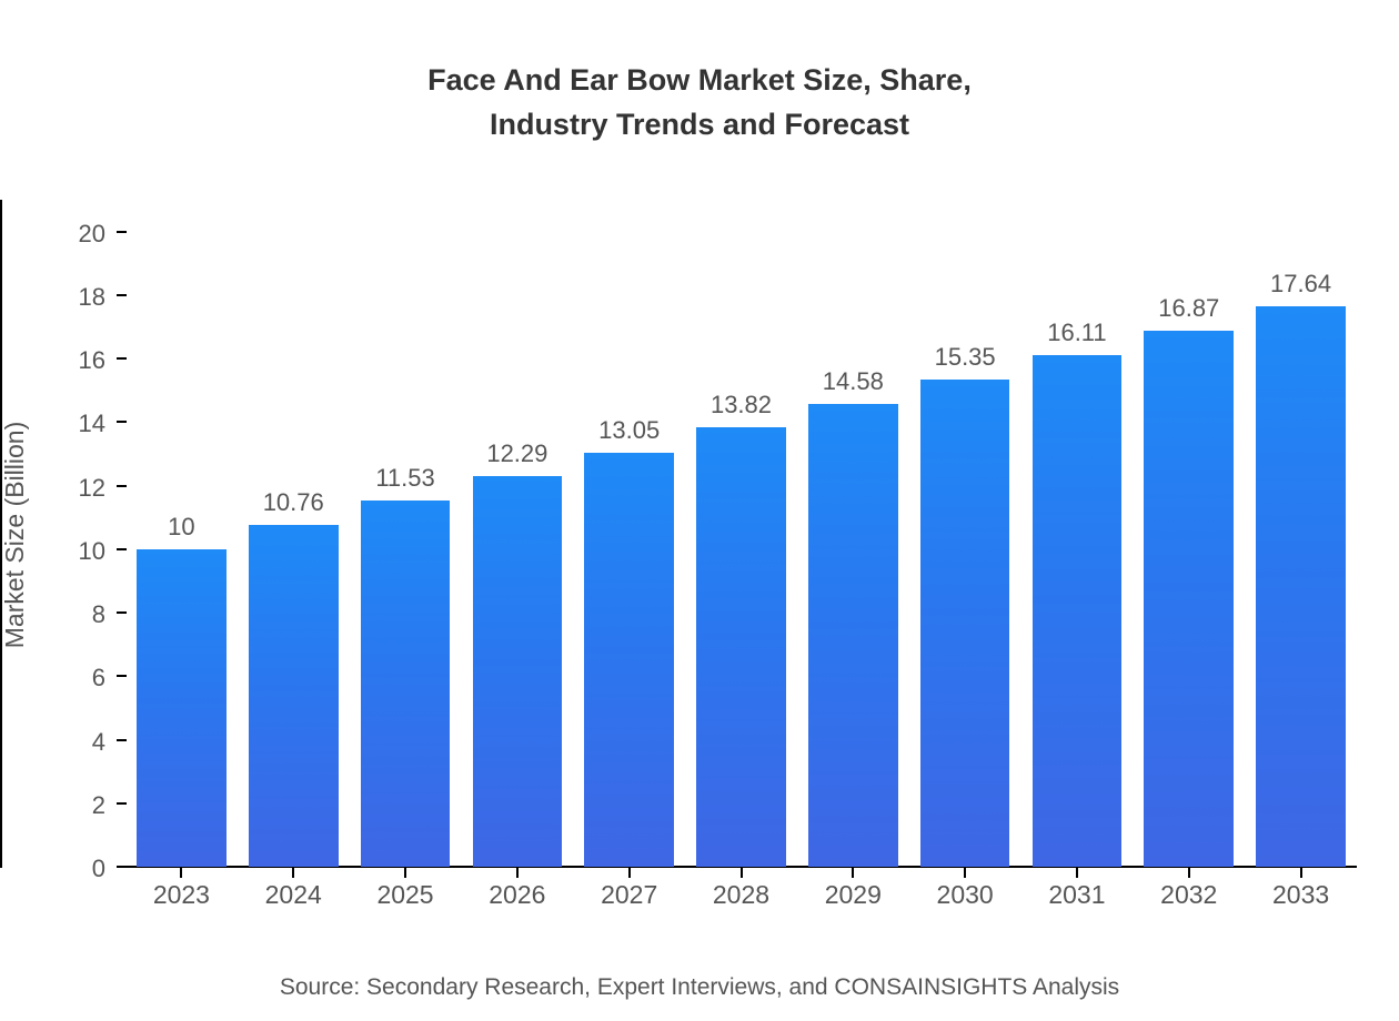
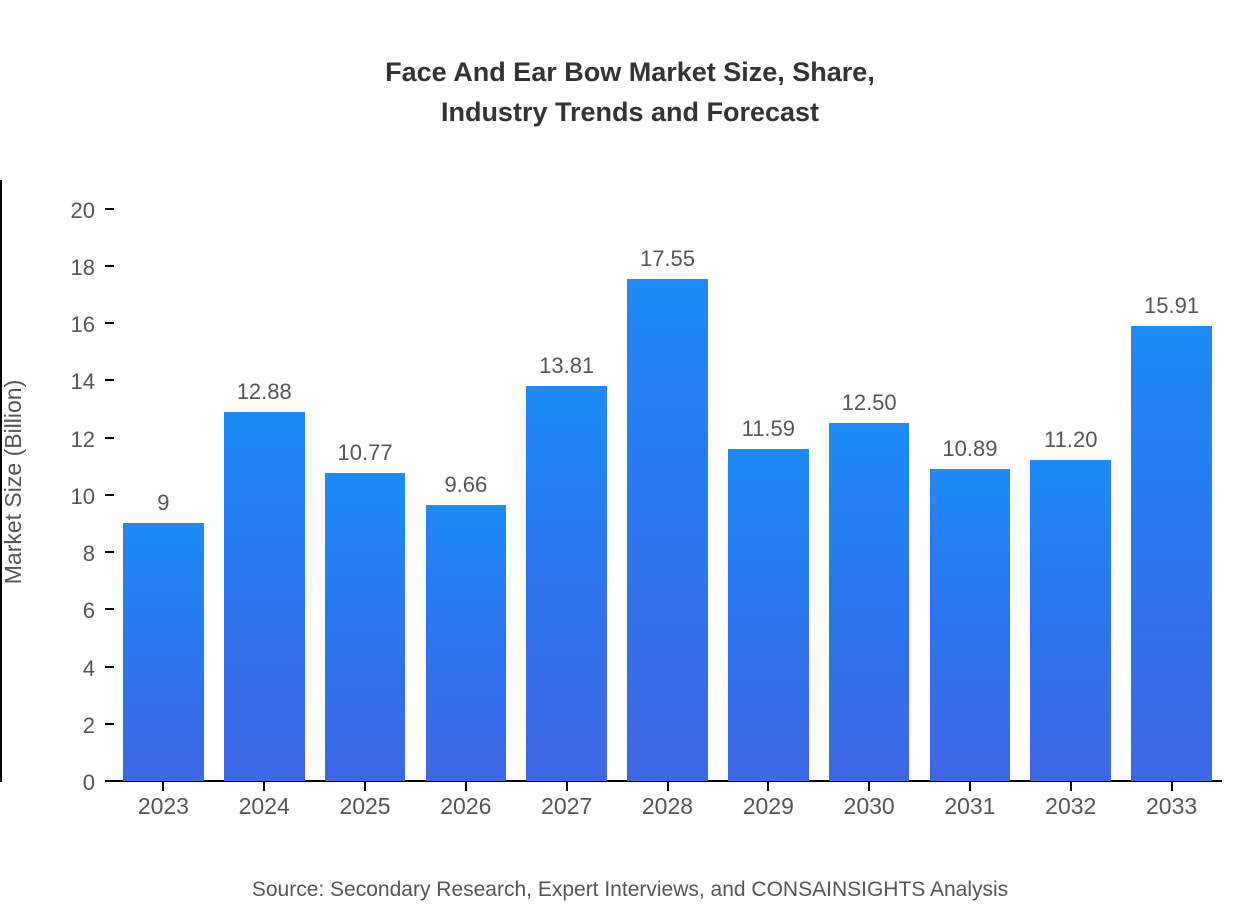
2023: 10 -> 9
2024: 10.76 -> 12.88
2025: 11.53 -> 10.77
2026: 12.29 -> 9.66
2027: 13.05 -> 13.81
2028: 13.82 -> 17.55
2029: 14.58 -> 11.59
2030: 15.35 -> 12.50
2031: 16.11 -> 10.89
2032: 16.87 -> 11.20
2033: 17.64 -> 15.91
